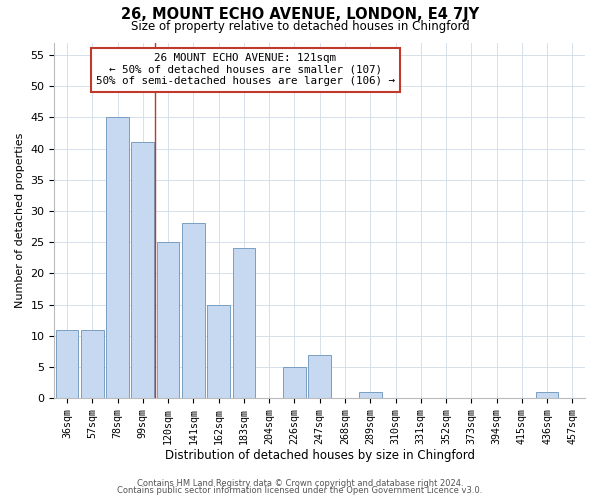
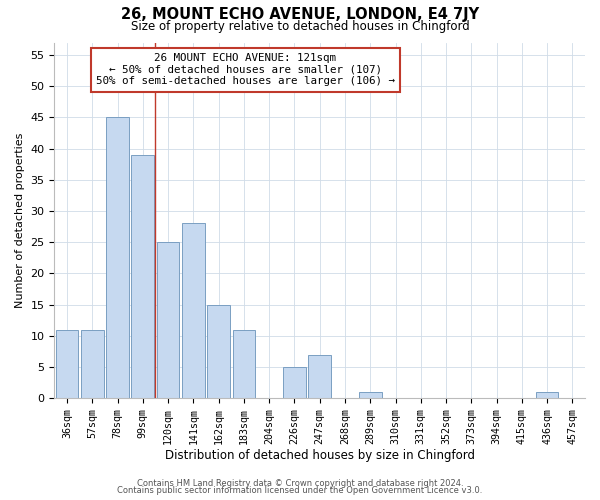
99sqm: 41 -> 39
183sqm: 24 -> 11
